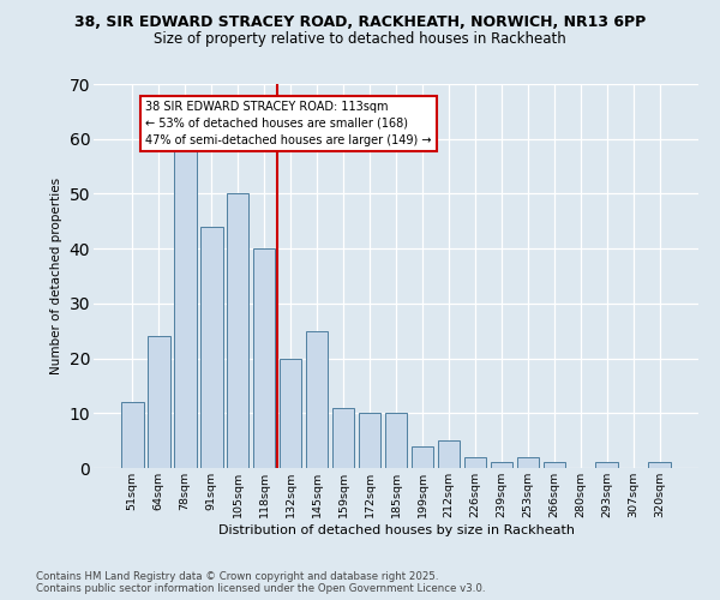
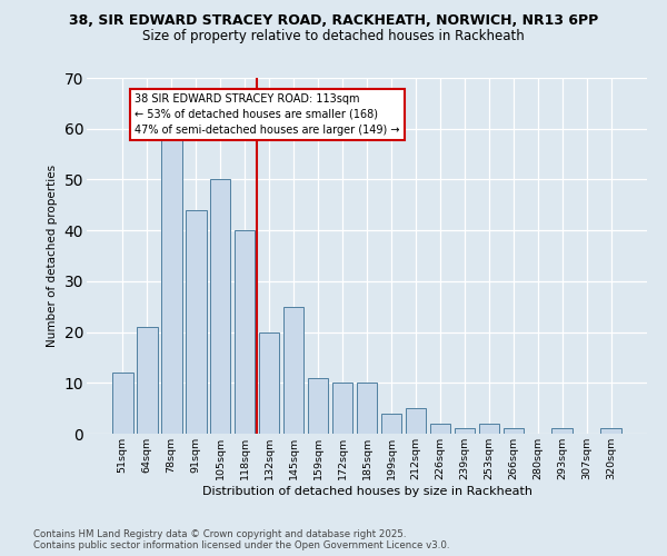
64sqm: 24 -> 21
